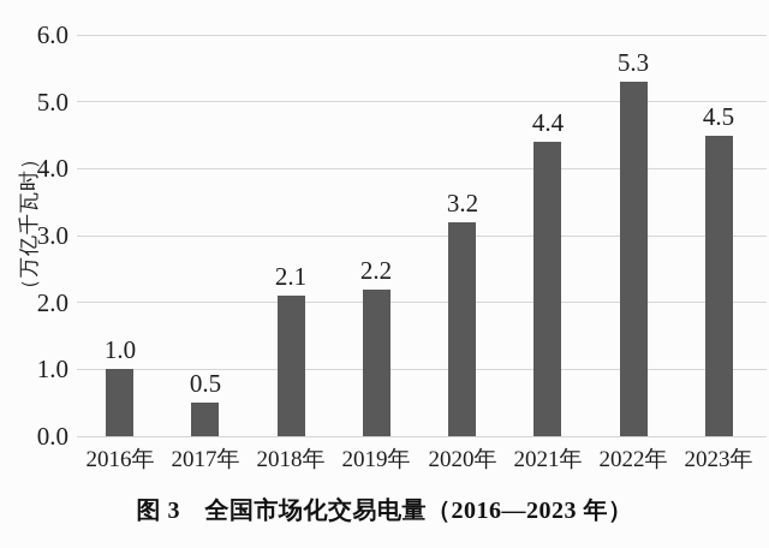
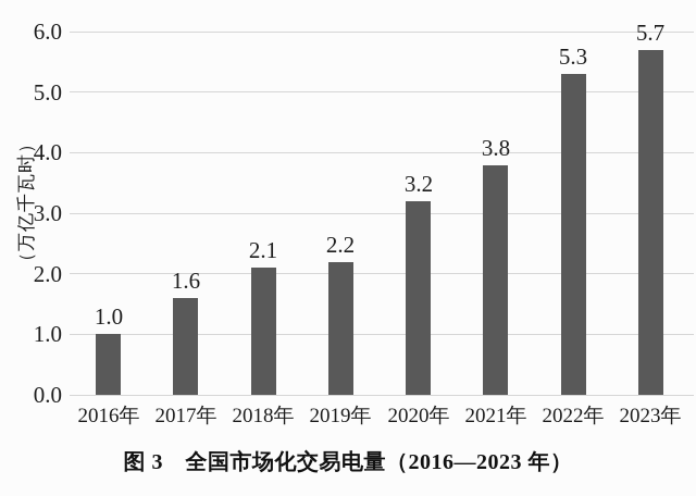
2017年: 0.5 -> 1.6
2021年: 4.4 -> 3.8
2023年: 4.5 -> 5.7
